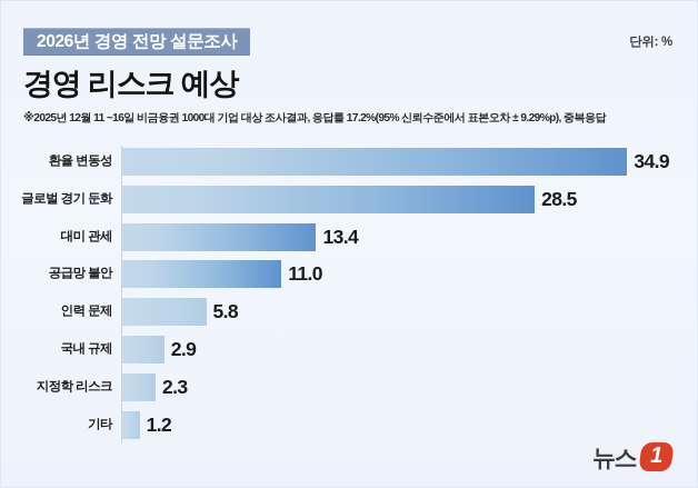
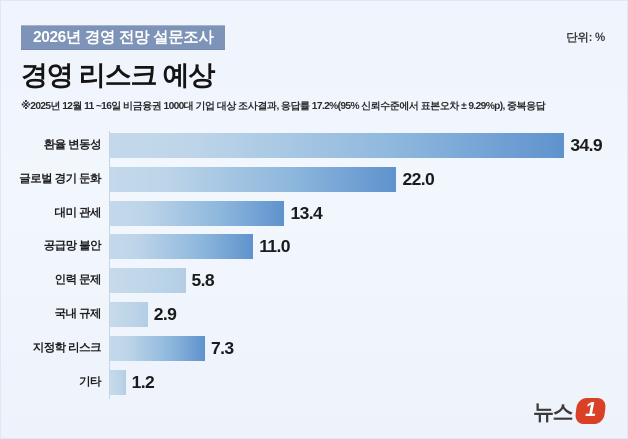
글로벌 경기 둔화: 28.5 -> 22.0
지정학 리스크: 2.3 -> 7.3
